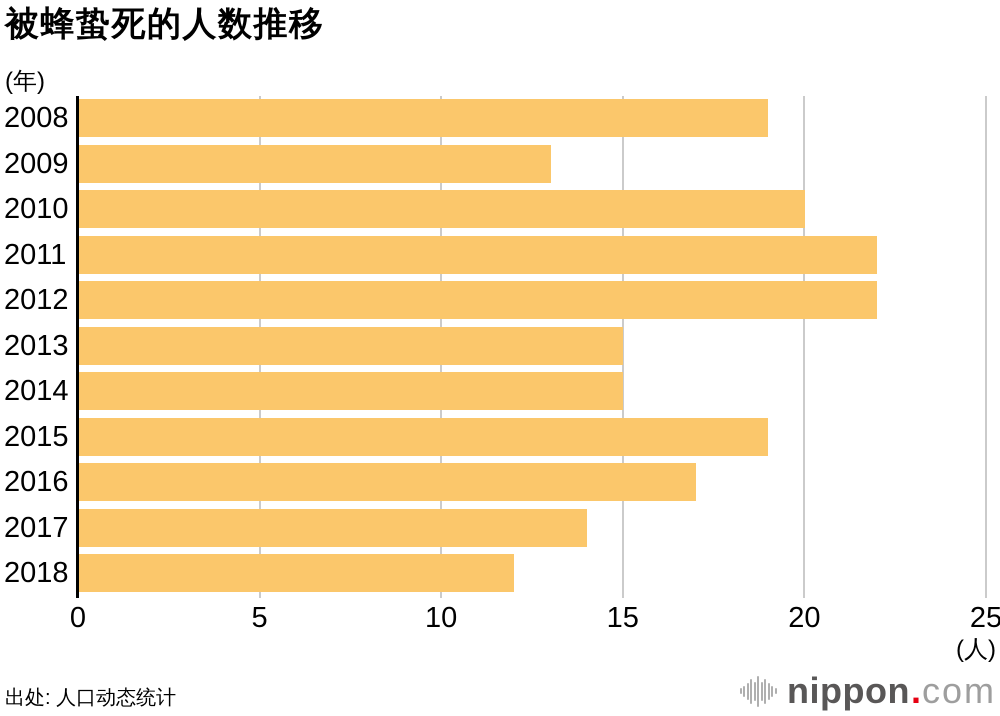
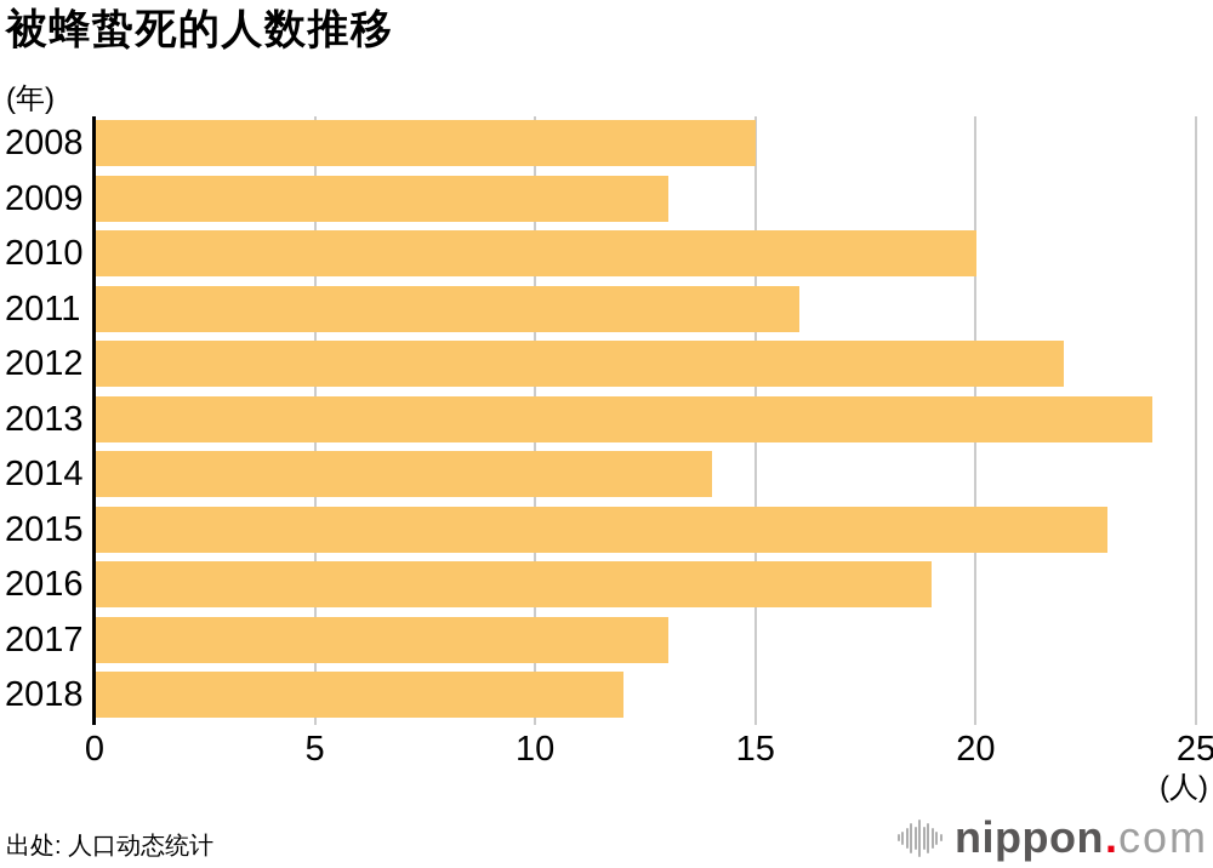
2008: 19 -> 15
2011: 22 -> 16
2013: 15 -> 24
2014: 15 -> 14
2015: 19 -> 23
2016: 17 -> 19
2017: 14 -> 13
